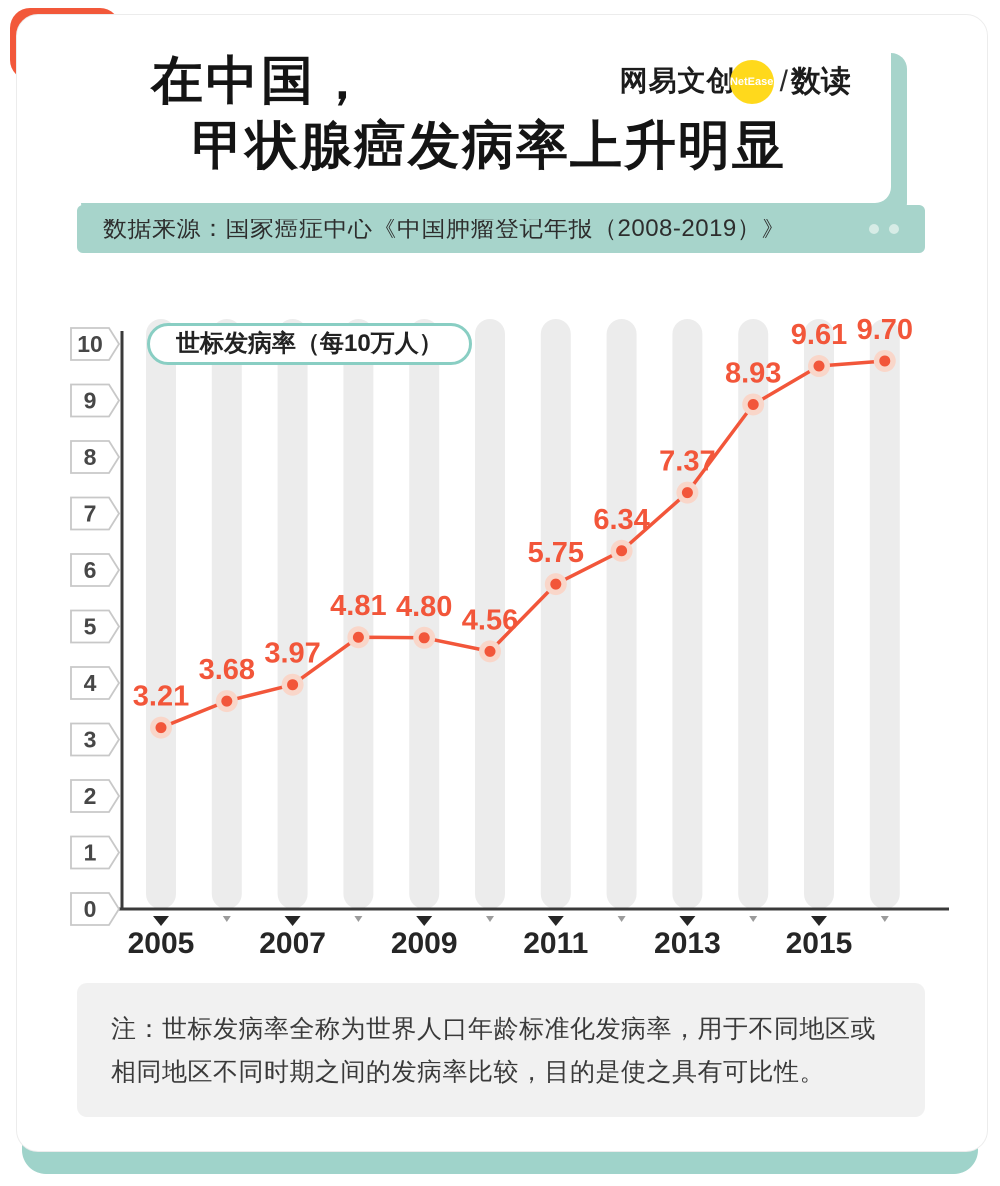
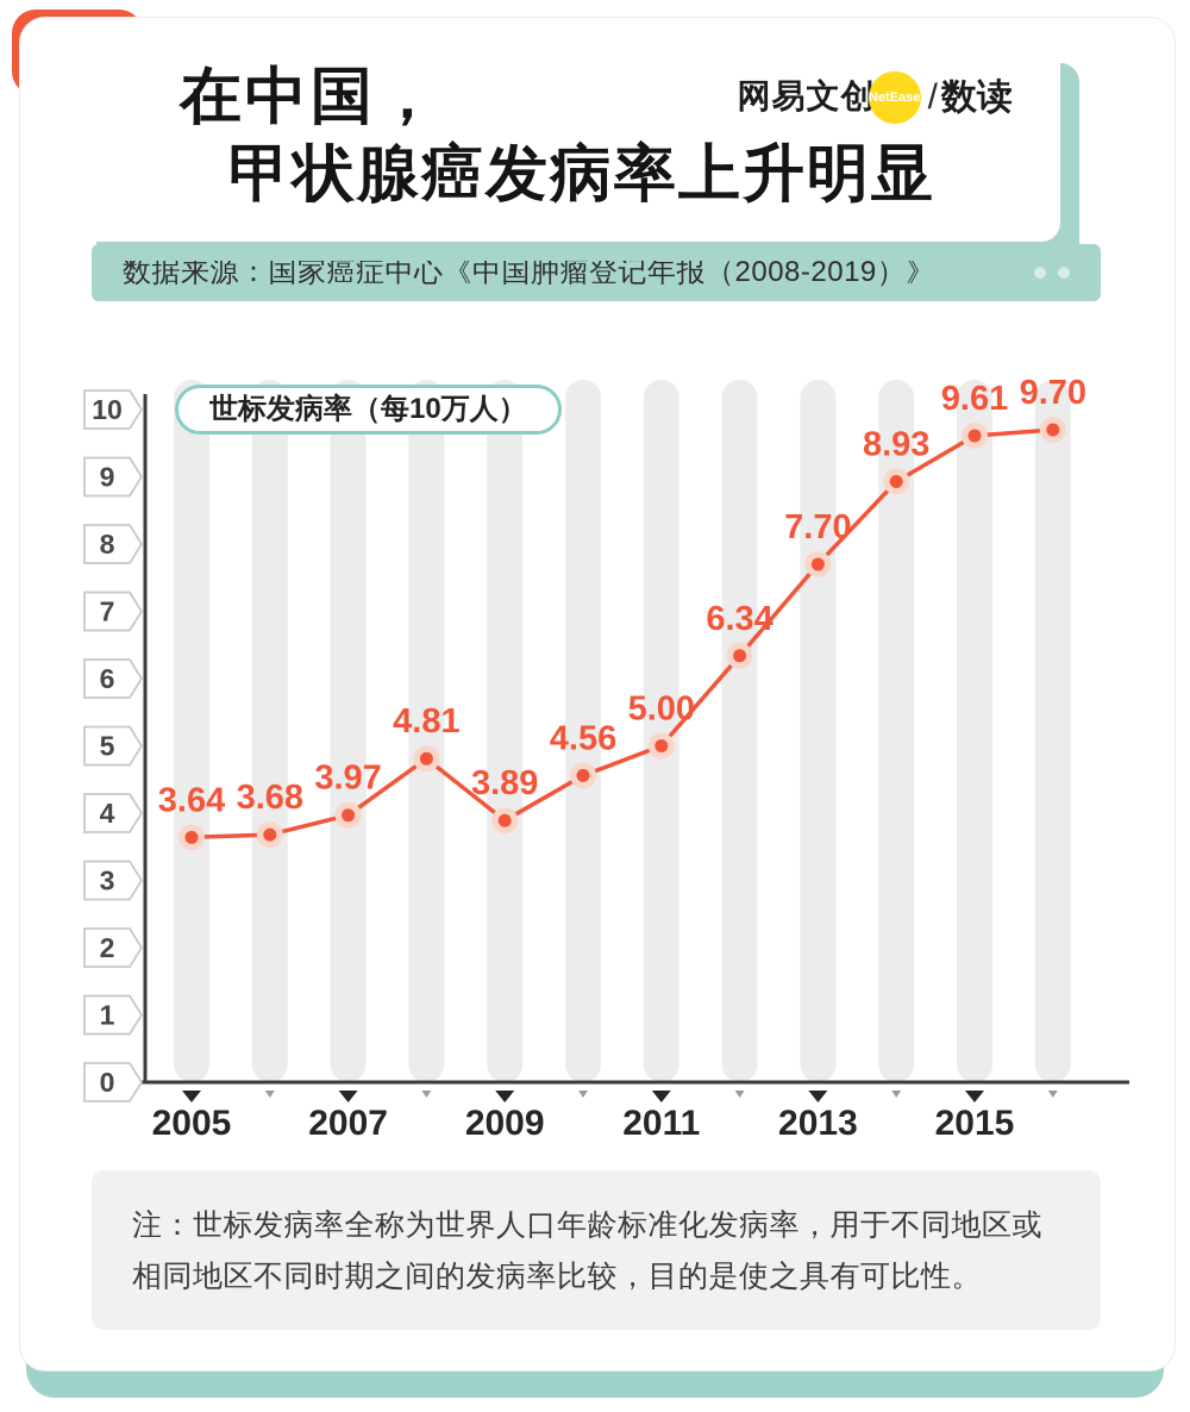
2005: 3.21 -> 3.64
2009: 4.80 -> 3.89
2011: 5.75 -> 5.00
2013: 7.37 -> 7.70
